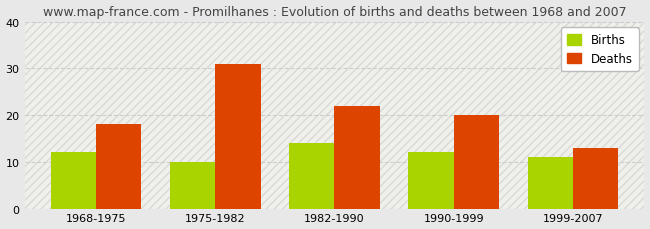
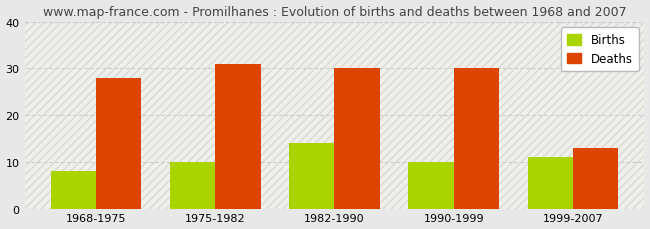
Births/1968-1975: 12 -> 8
Deaths/1968-1975: 18 -> 28
Deaths/1982-1990: 22 -> 30
Births/1990-1999: 12 -> 10
Deaths/1990-1999: 20 -> 30
